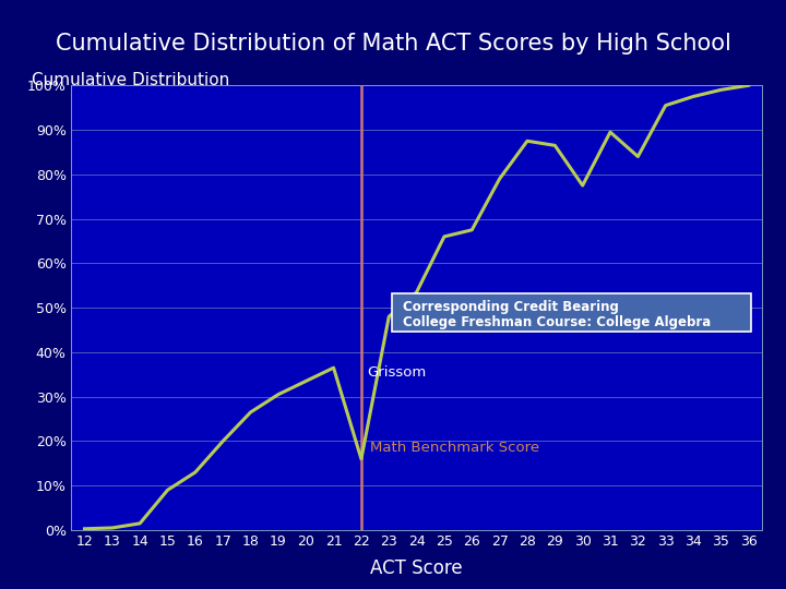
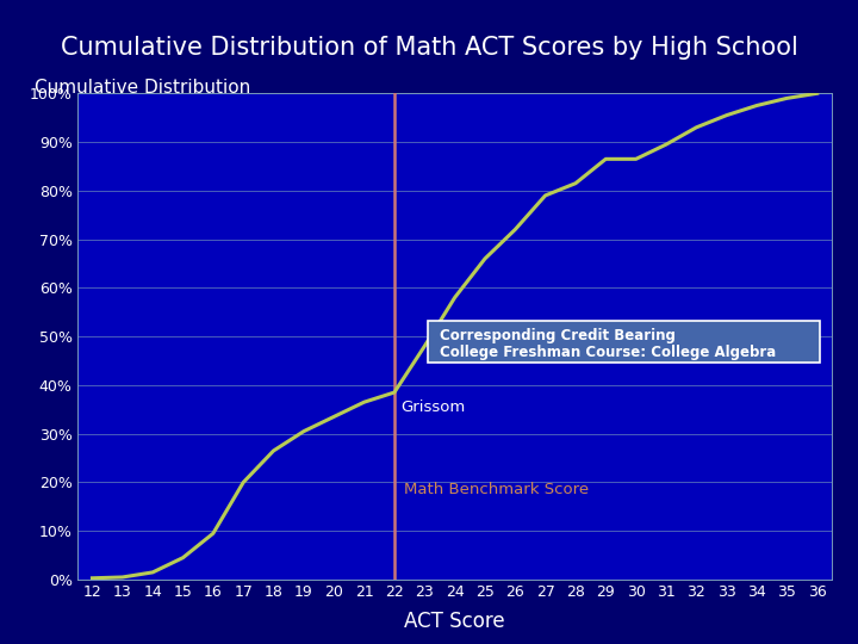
15: 9.0% -> 4.5%
16: 13.0% -> 9.5%
22: 16.0% -> 38.5%
24: 53.5% -> 58.0%
26: 67.5% -> 72.0%
28: 87.5% -> 81.5%
30: 77.5% -> 86.5%
32: 84.0% -> 93.0%
